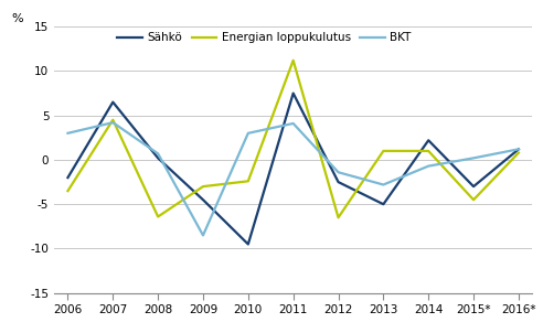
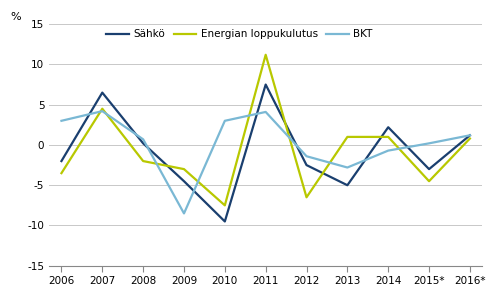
Energian loppukulutus/2008: -6.4 -> -2.0
Energian loppukulutus/2010: -2.4 -> -7.5
